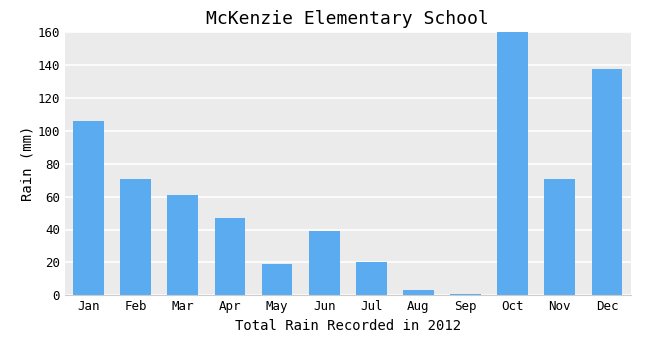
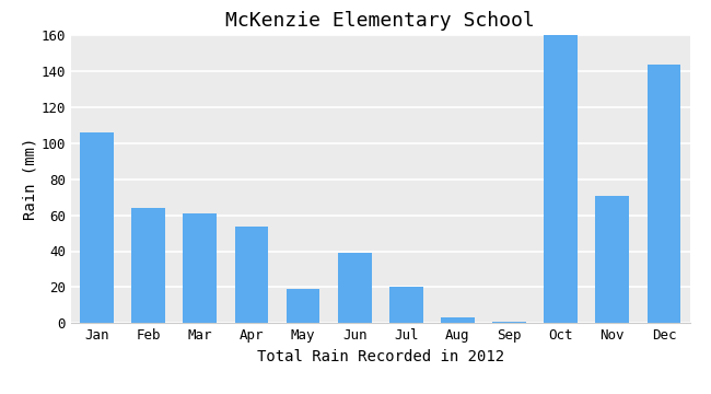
Feb: 71 -> 64
Apr: 47 -> 54
Dec: 138 -> 144
